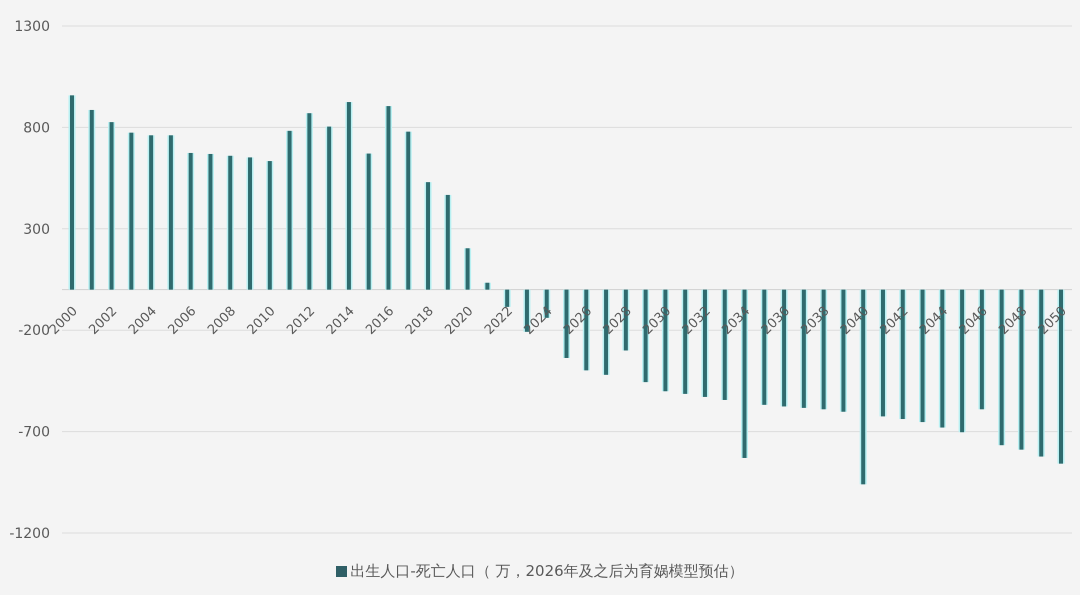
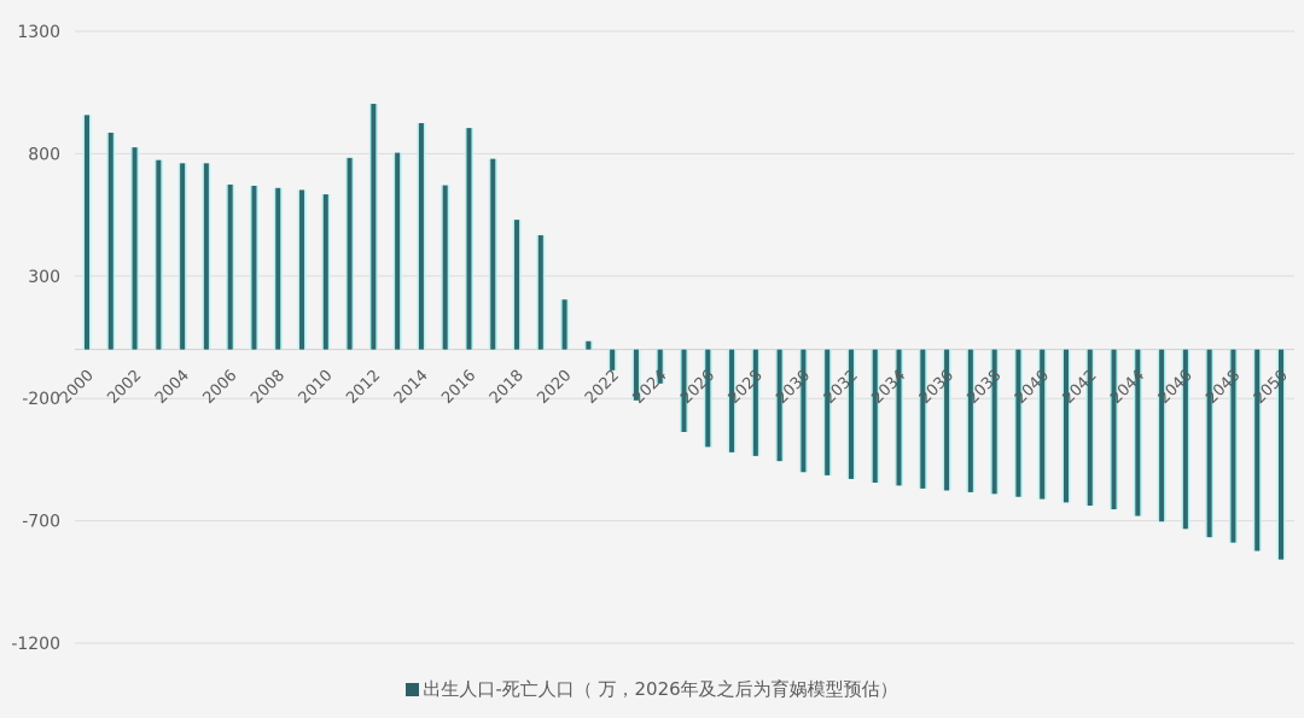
2012: 870 -> 1000
2028: -300 -> -440
2034: -830 -> -560
2040: -960 -> -610
2046: -590 -> -730
